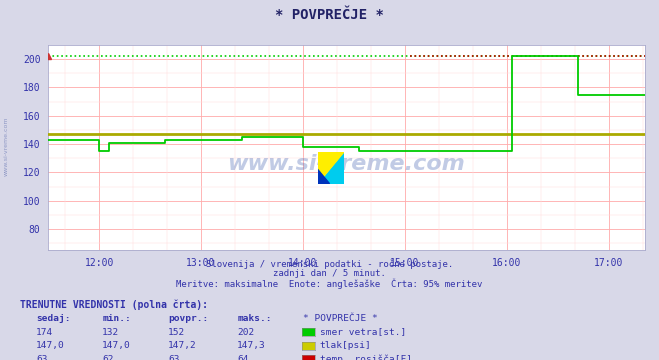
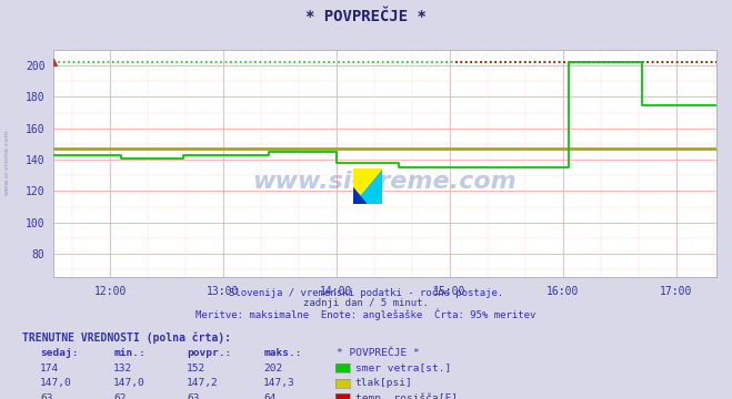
12:00: 135 -> 143
